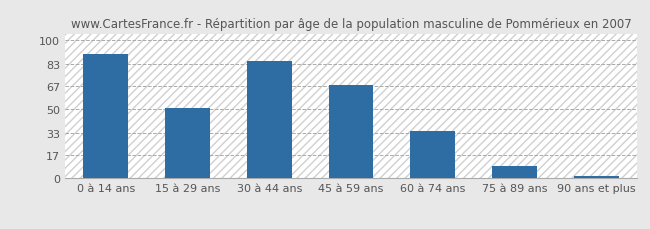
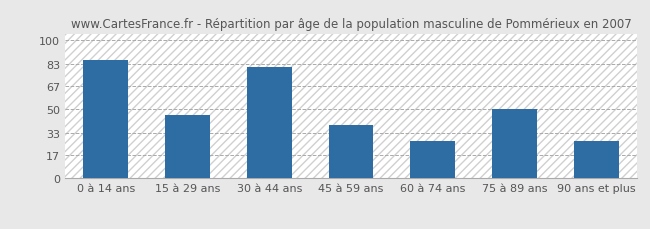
0 à 14 ans: 90 -> 86
15 à 29 ans: 51 -> 46
30 à 44 ans: 85 -> 81
45 à 59 ans: 68 -> 39
60 à 74 ans: 34 -> 27
75 à 89 ans: 9 -> 50
90 ans et plus: 2 -> 27
